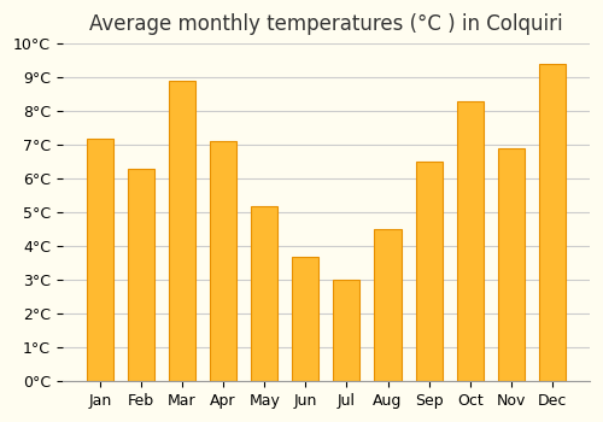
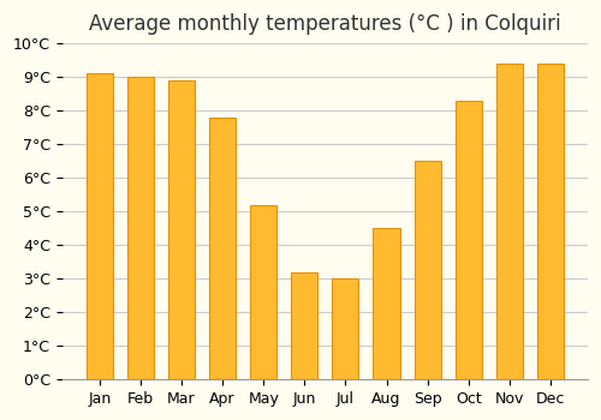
Jan: 7.2°C -> 9.1°C
Feb: 6.3°C -> 9.0°C
Apr: 7.1°C -> 7.8°C
Jun: 3.7°C -> 3.2°C
Nov: 6.9°C -> 9.4°C
